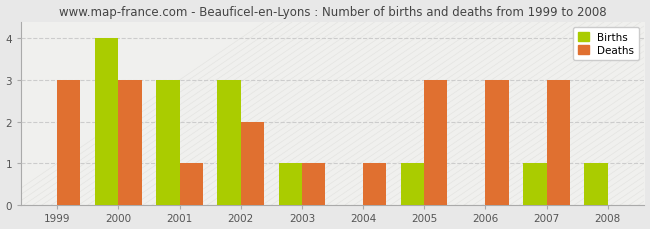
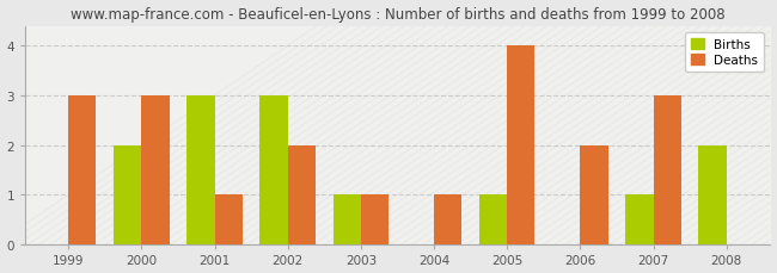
Births/2000: 4 -> 2
Deaths/2005: 3 -> 4
Deaths/2006: 3 -> 2
Births/2008: 1 -> 2
